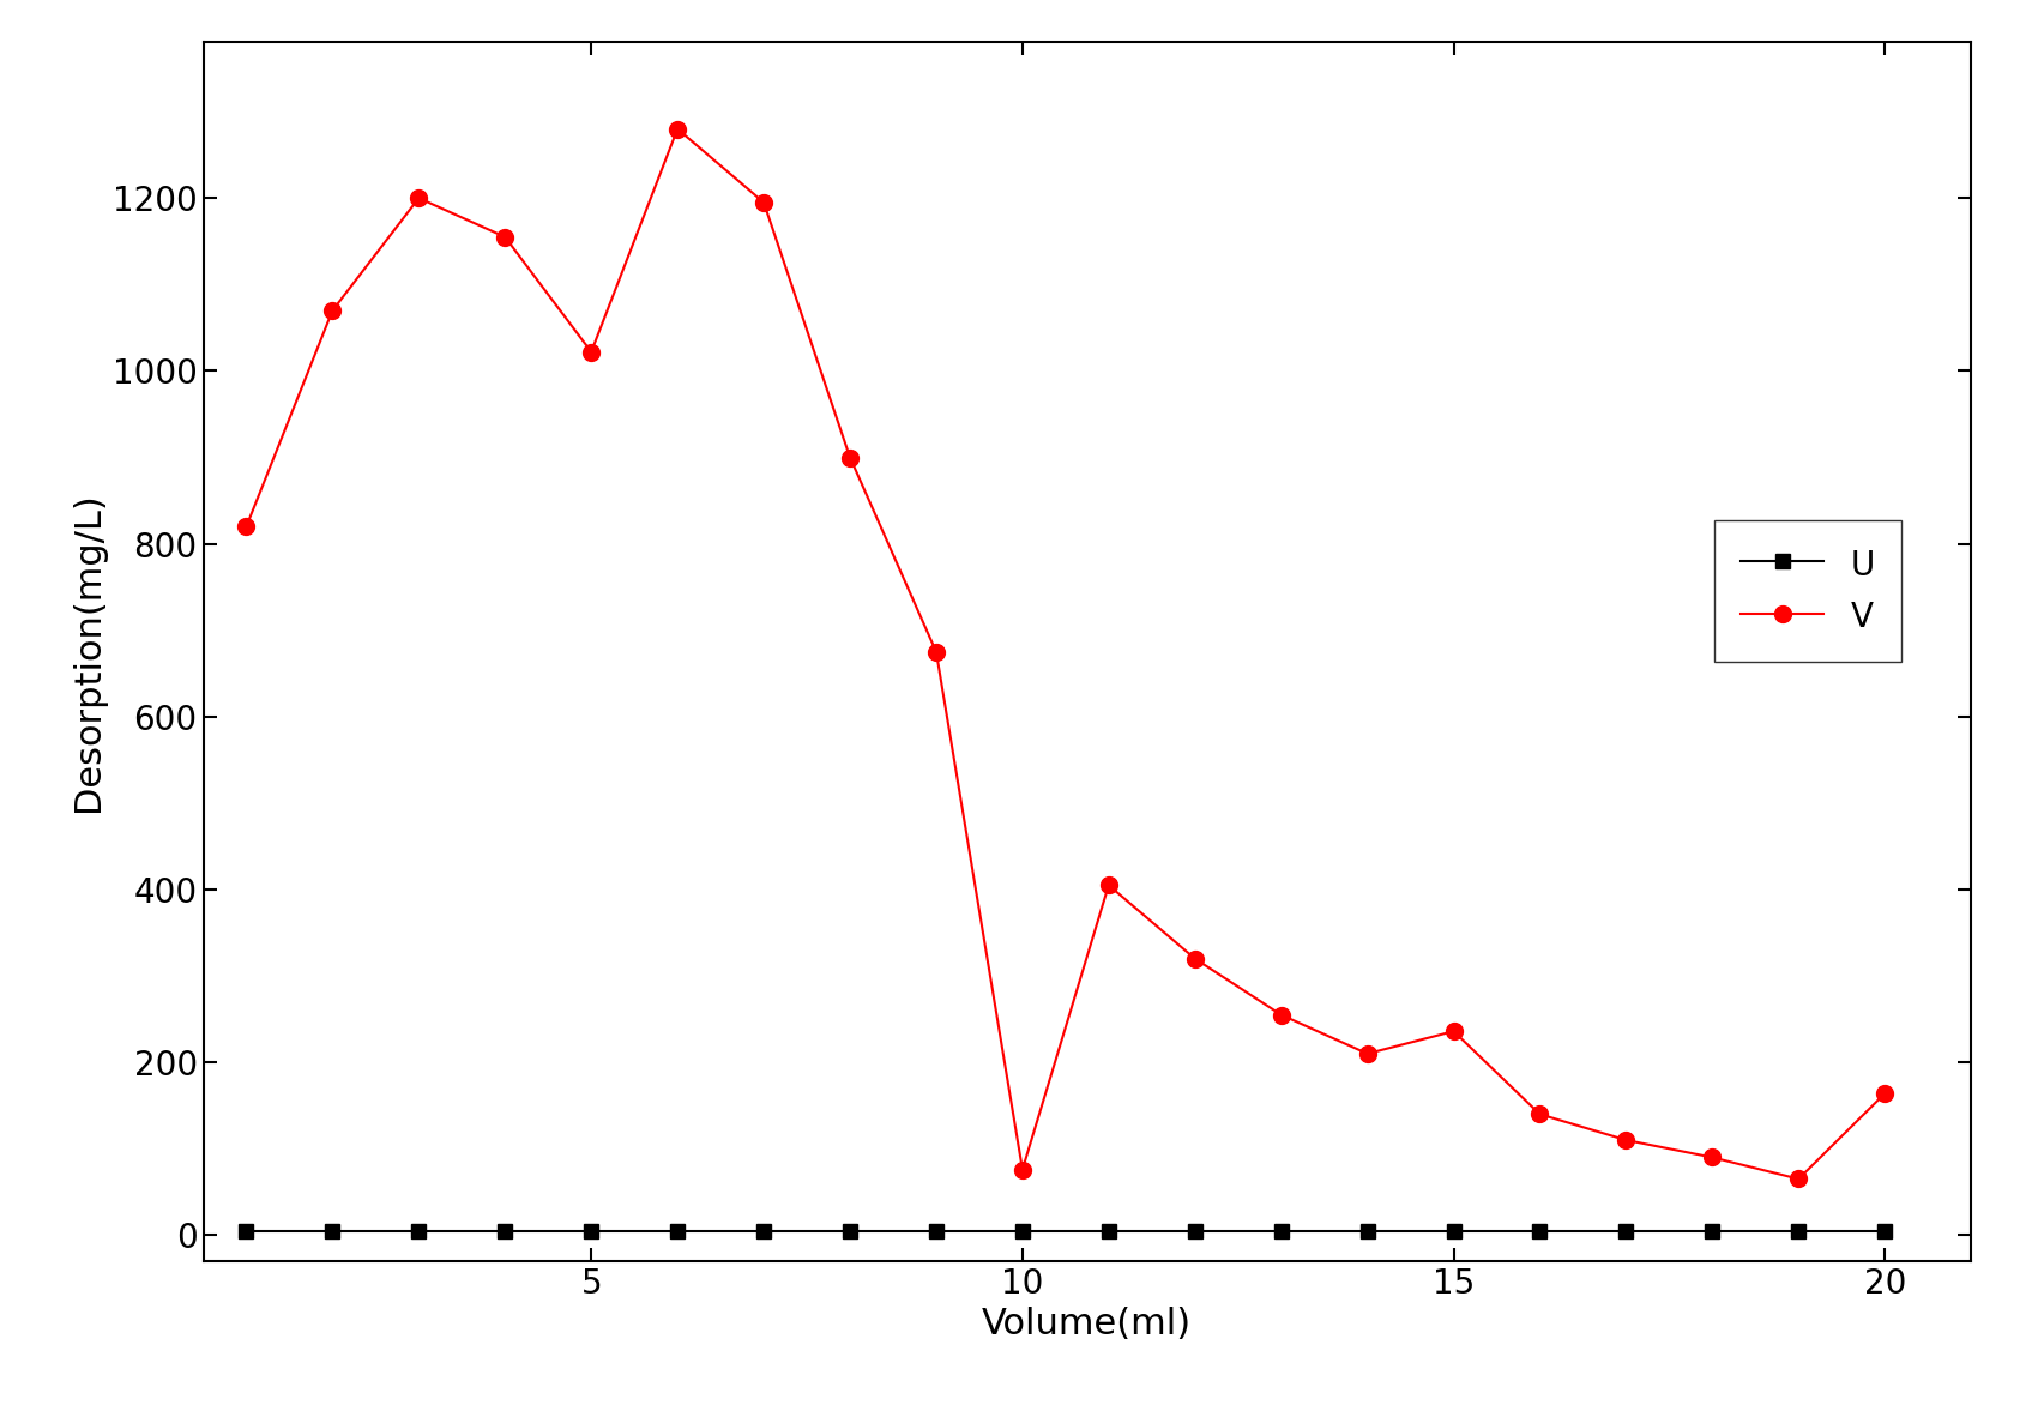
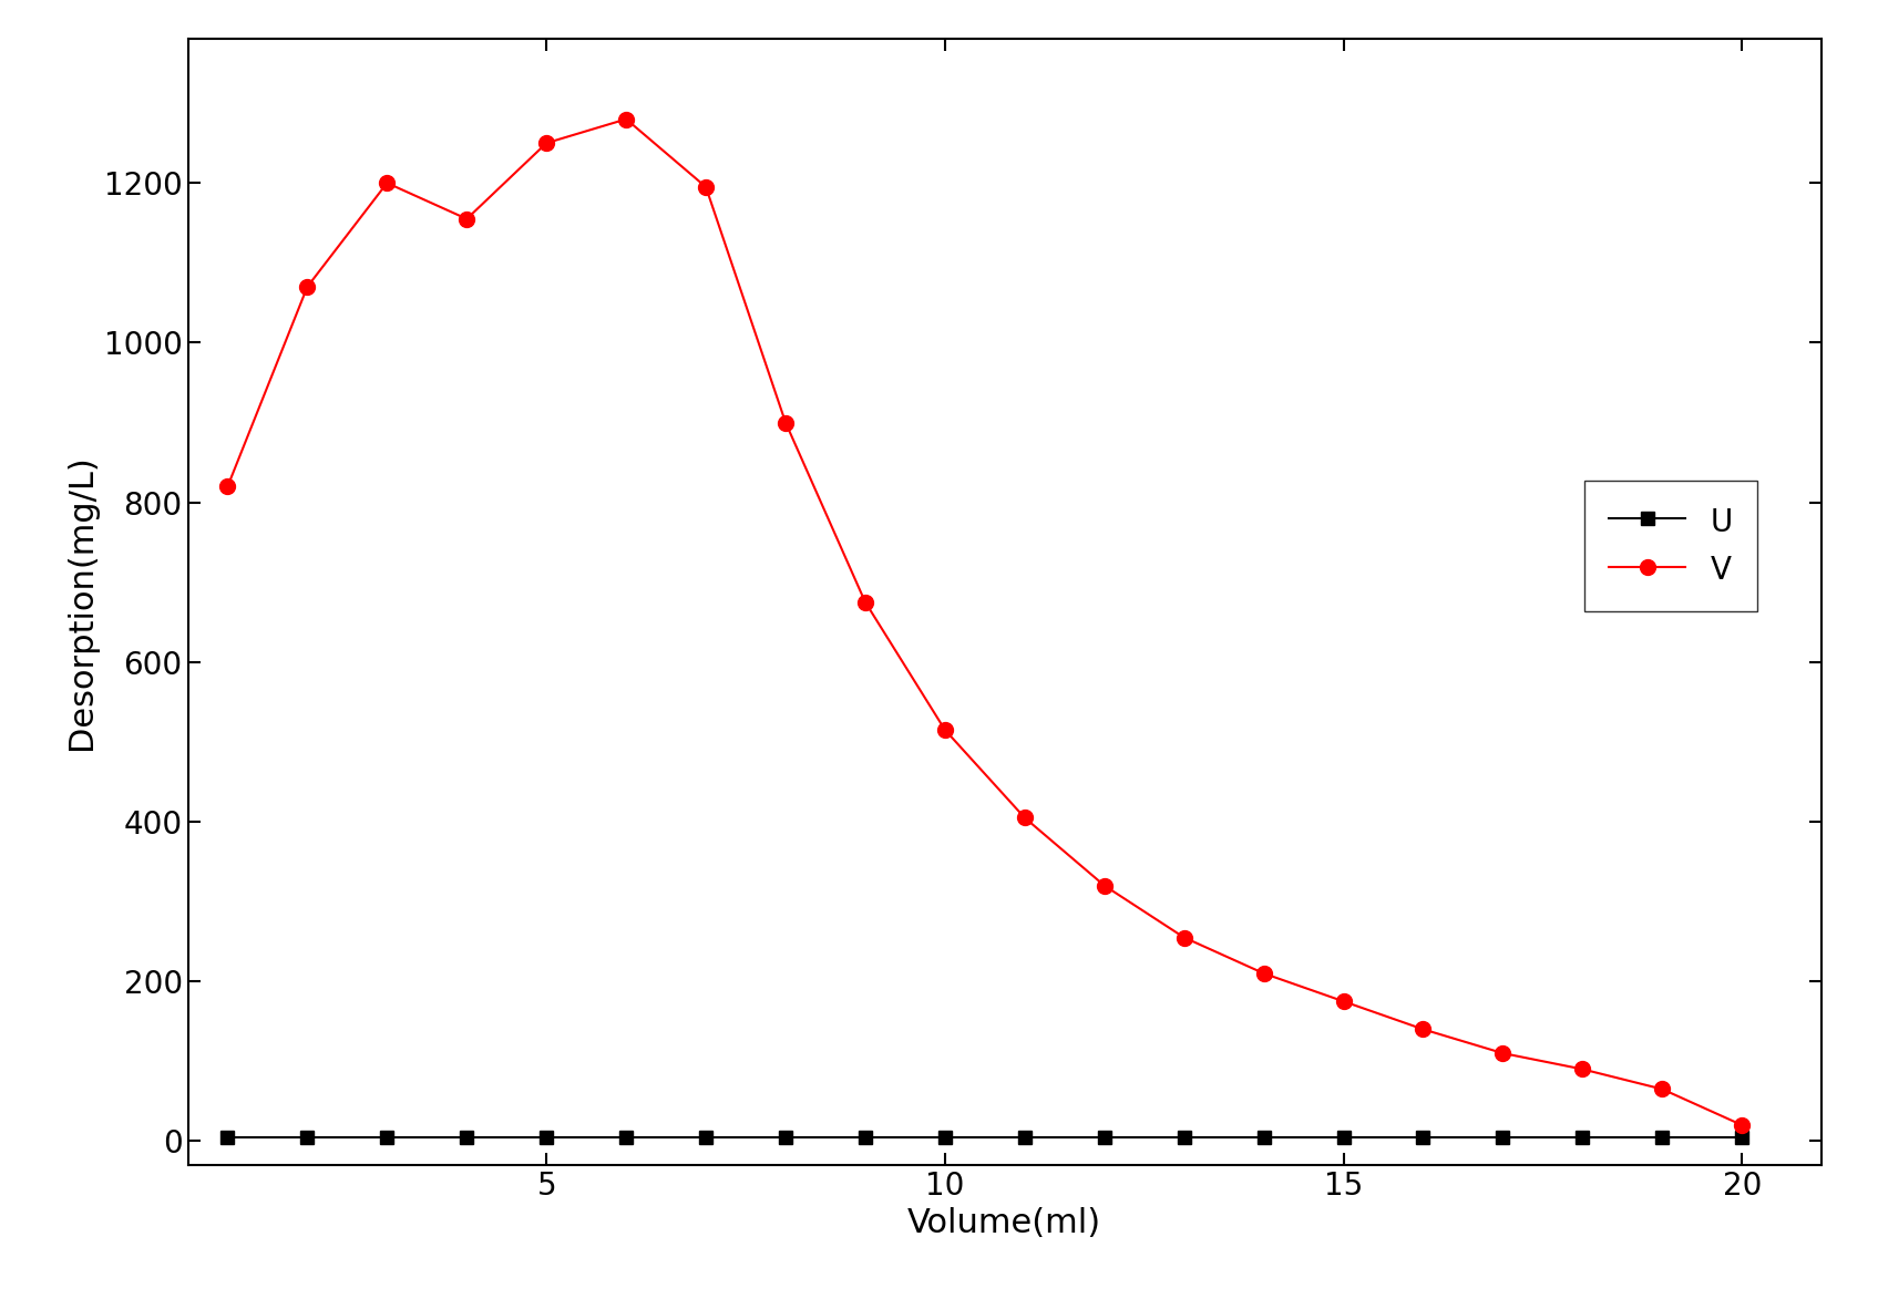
V/5: 1022 -> 1250
V/10: 76 -> 515
V/15: 236 -> 175
V/20: 164 -> 20
